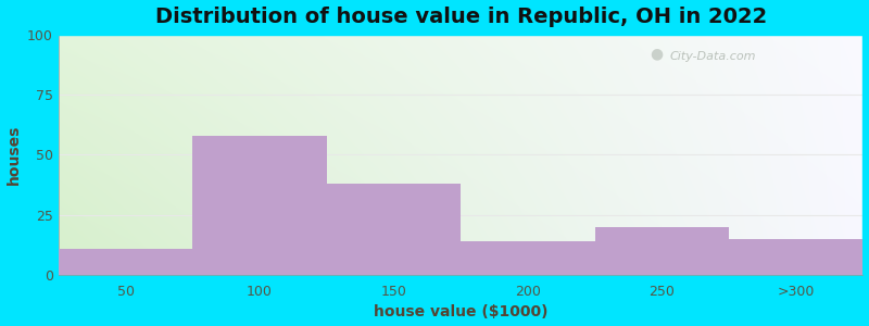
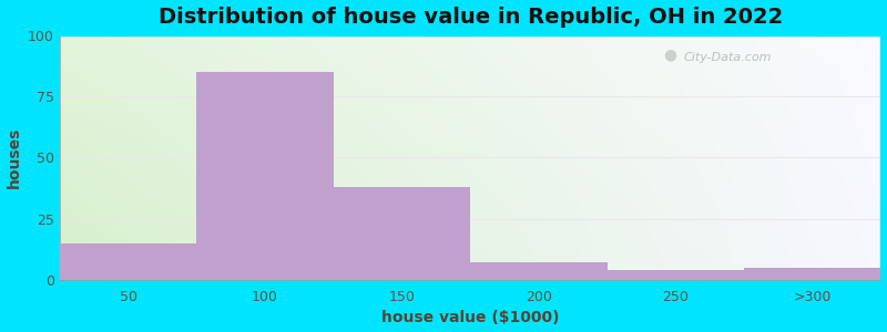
50: 11 -> 15
100: 58 -> 85
200: 14 -> 7
250: 20 -> 4
>300: 15 -> 5
